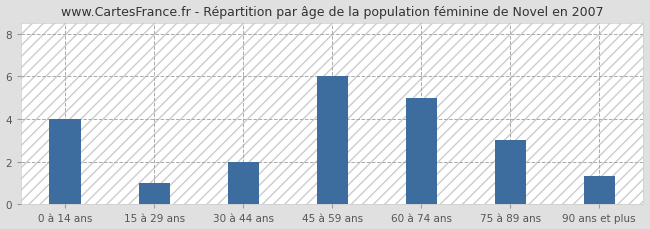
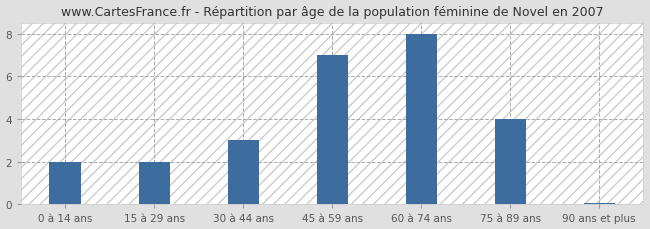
0 à 14 ans: 4.00 -> 2.00
15 à 29 ans: 1.00 -> 2.00
30 à 44 ans: 2.00 -> 3.00
45 à 59 ans: 6.00 -> 7.00
60 à 74 ans: 5.00 -> 8.00
75 à 89 ans: 3.00 -> 4.00
90 ans et plus: 1.35 -> 0.07
